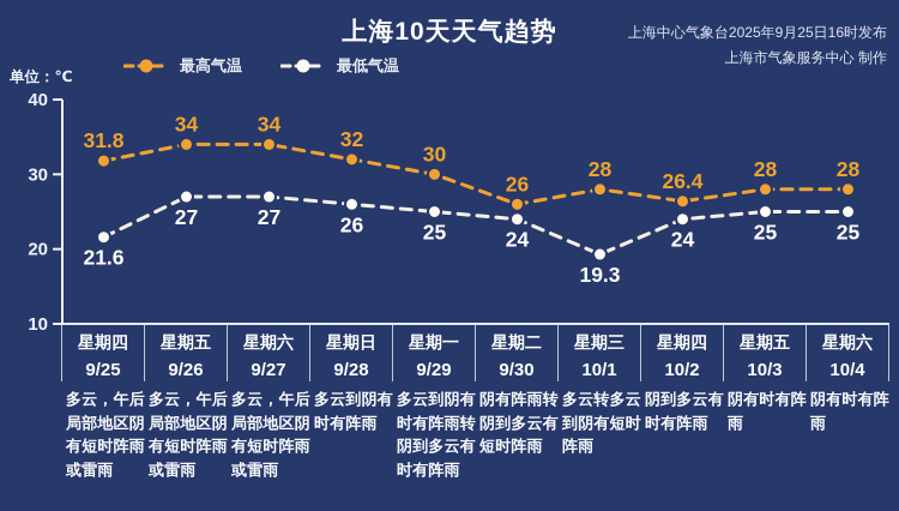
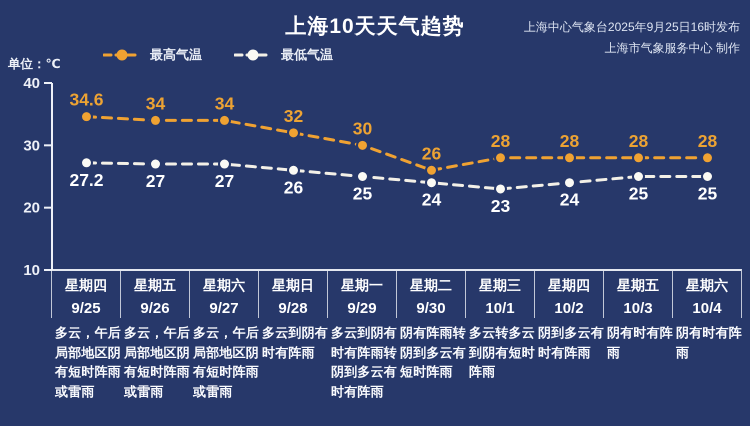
最高气温/9/25: 31.8 -> 34.6
最低气温/9/25: 21.6 -> 27.2
最低气温/10/1: 19.3 -> 23
最高气温/10/2: 26.4 -> 28
